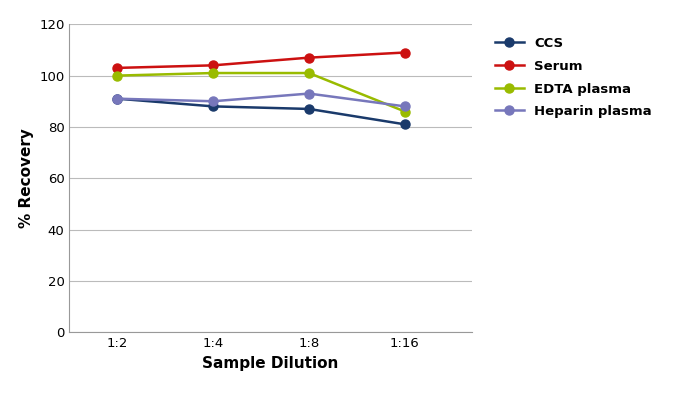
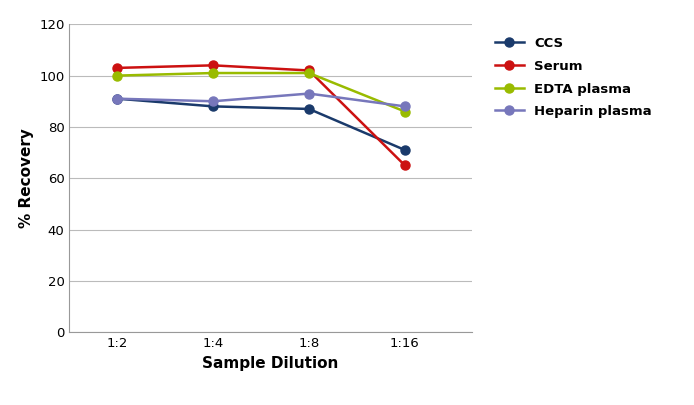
Serum/1:8: 107 -> 102
CCS/1:16: 81 -> 71
Serum/1:16: 109 -> 65
